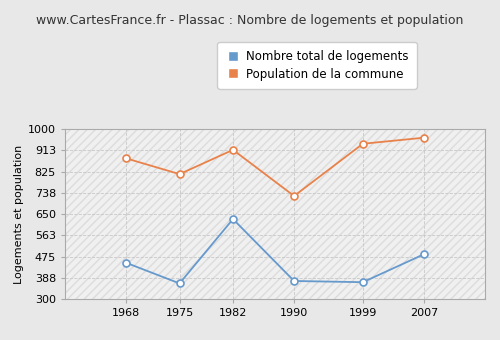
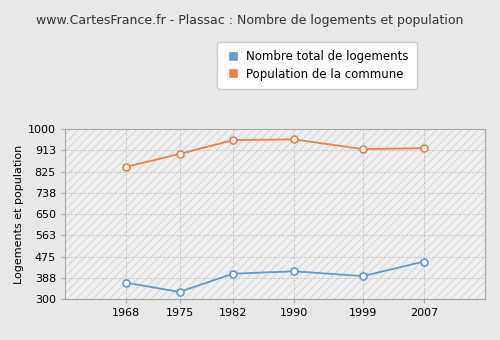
Nombre total de logements/1968: 450 -> 368
Population de la commune/1968: 880 -> 845
Nombre total de logements/1975: 365 -> 330
Population de la commune/1975: 815 -> 898
Nombre total de logements/1982: 630 -> 405
Population de la commune/1982: 915 -> 955
Nombre total de logements/1990: 375 -> 415
Population de la commune/1990: 725 -> 958
Nombre total de logements/1999: 370 -> 395
Population de la commune/1999: 940 -> 918
Nombre total de logements/2007: 485 -> 455
Population de la commune/2007: 965 -> 922
